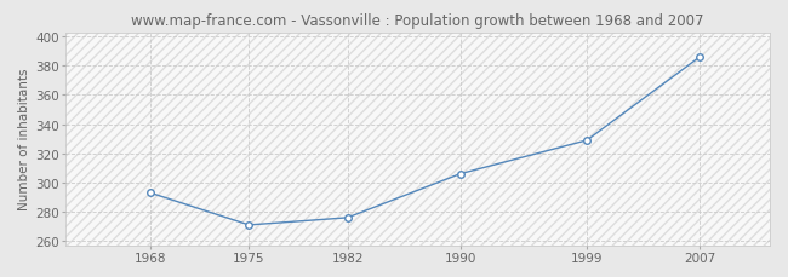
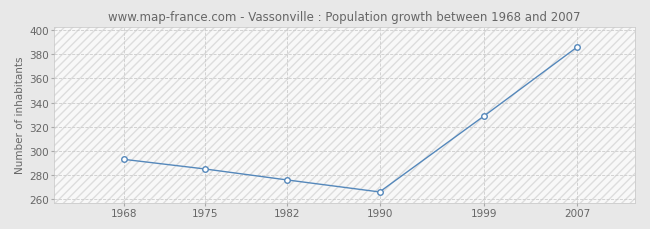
1975: 271 -> 285
1990: 306 -> 266
